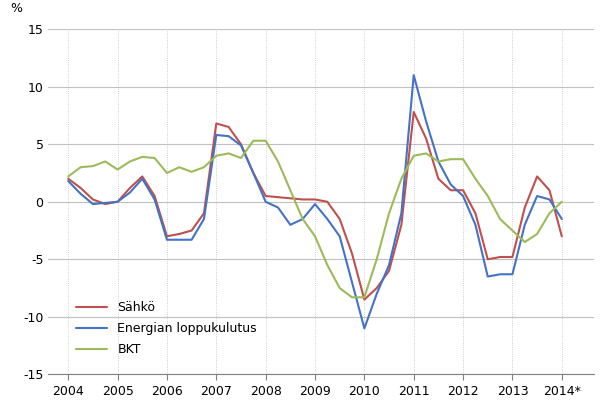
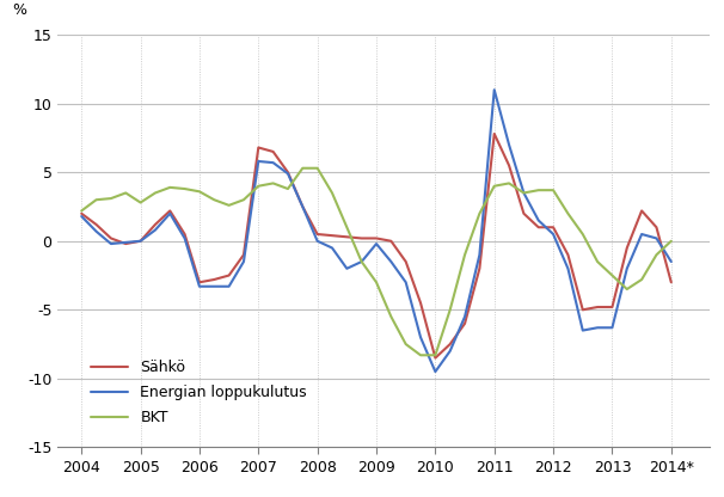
BKT/2006: 2.5 -> 3.6
Energian loppukulutus/2010: -11.0 -> -9.5
